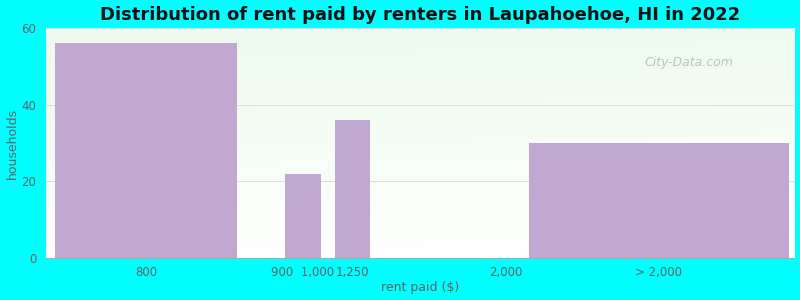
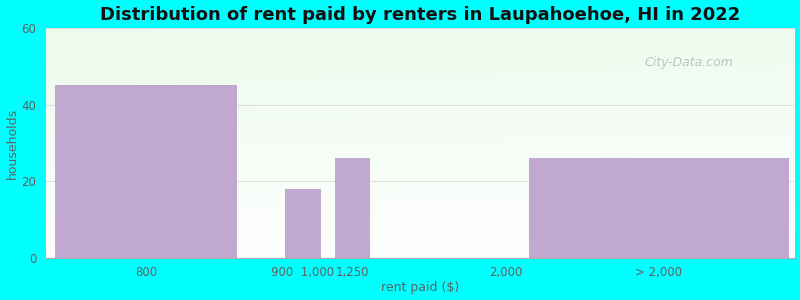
800: 56 -> 45
900 1,000: 22 -> 18
1,250: 36 -> 26
> 2,000: 30 -> 26
